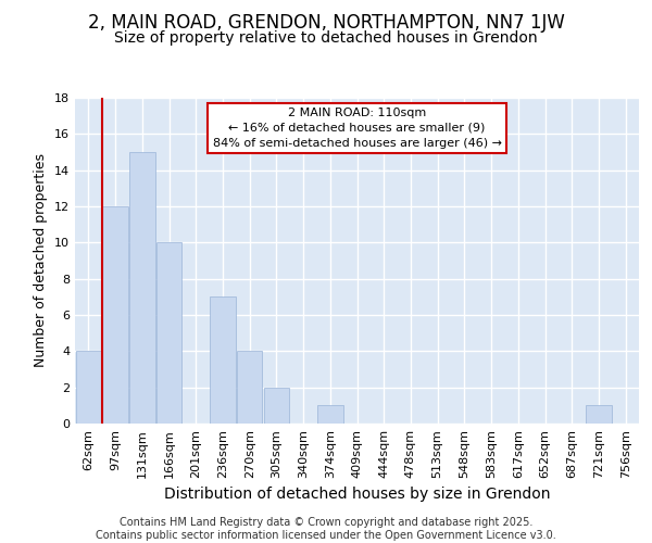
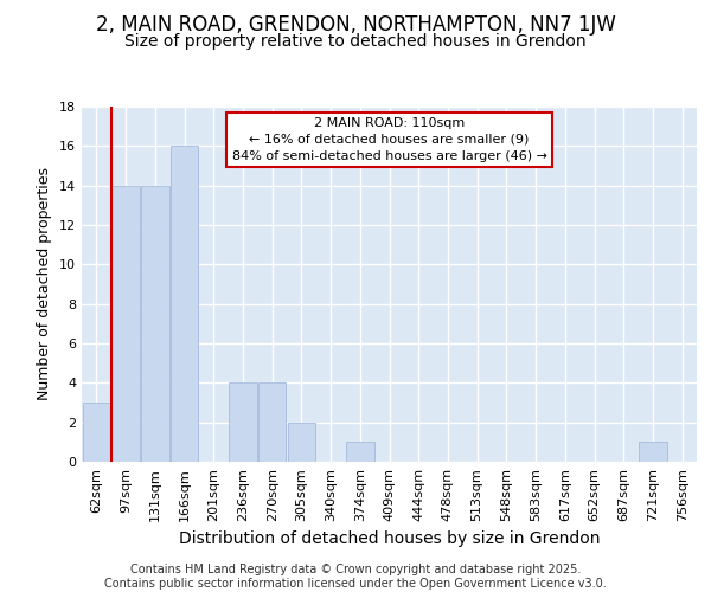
62sqm: 4 -> 3
97sqm: 12 -> 14
131sqm: 15 -> 14
166sqm: 10 -> 16
236sqm: 7 -> 4
